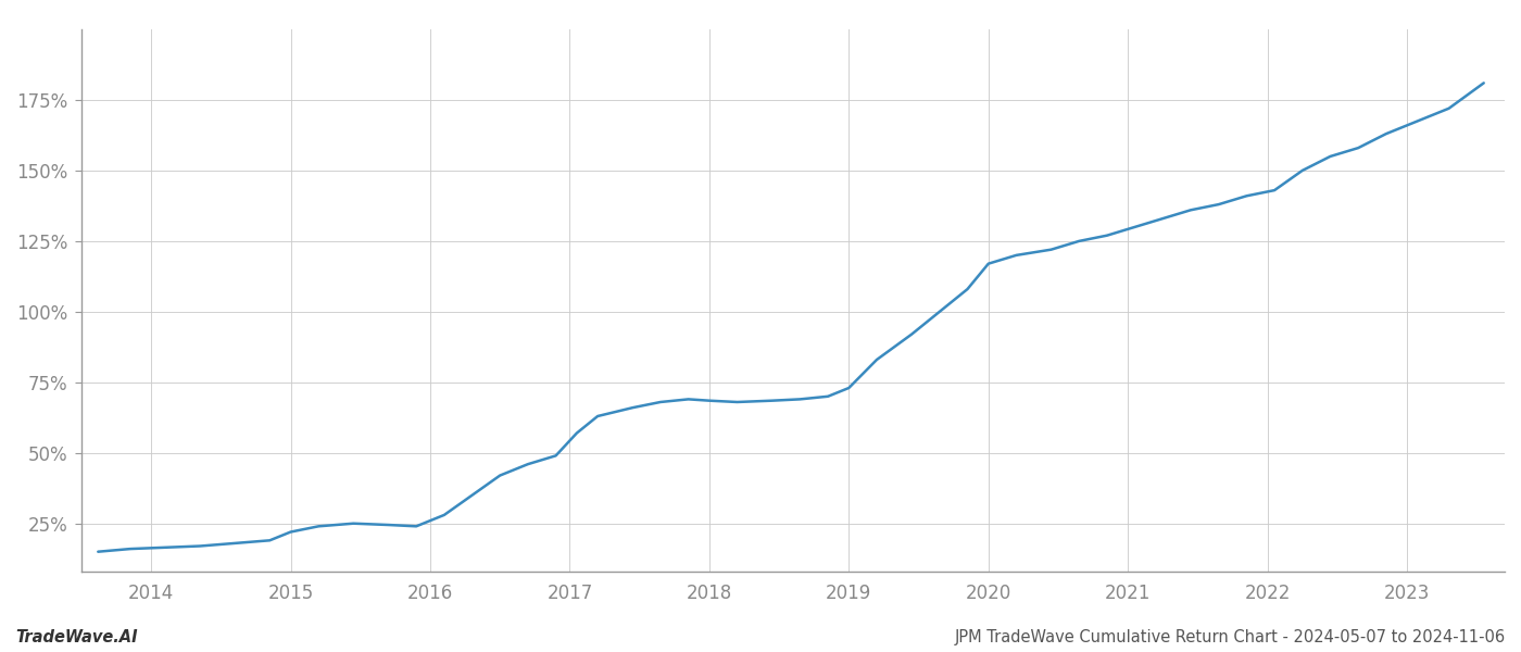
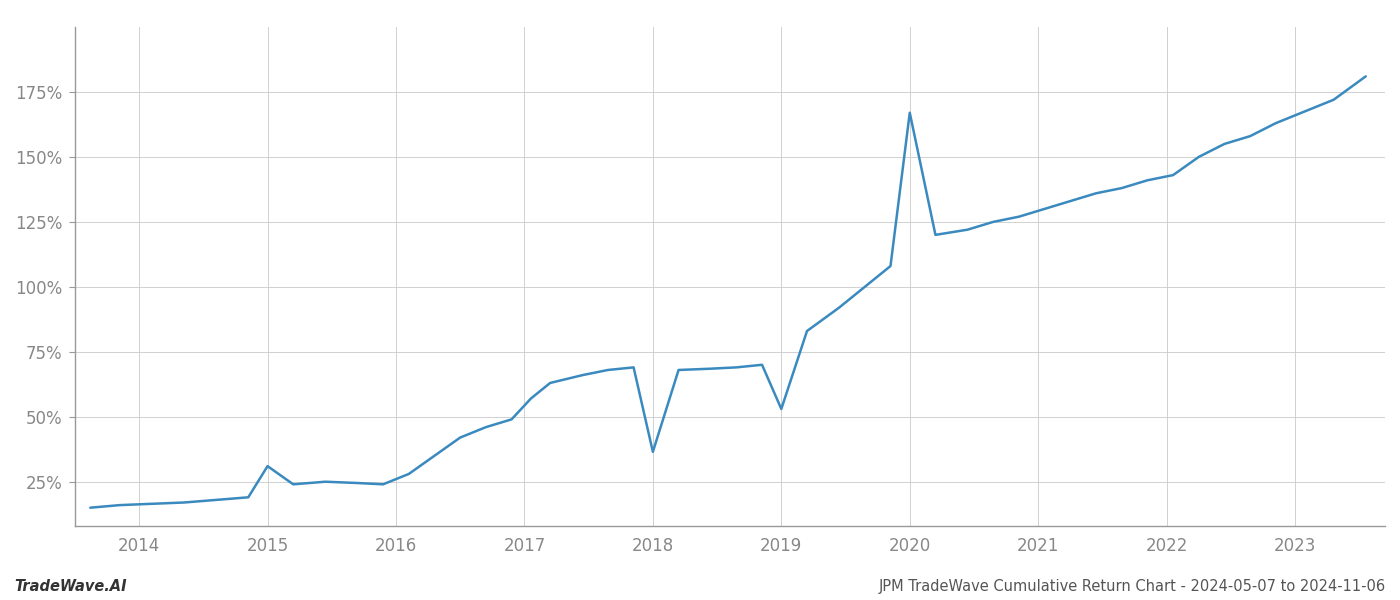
2015: 22.0% -> 31.0%
2018: 68.5% -> 36.5%
2019: 73.0% -> 53.0%
2020: 117.0% -> 167.0%
